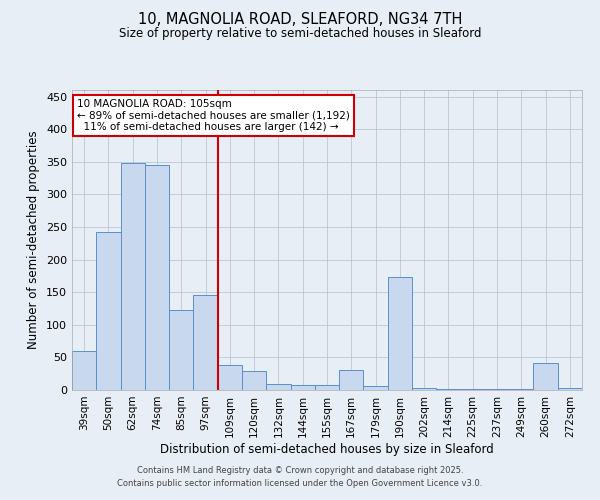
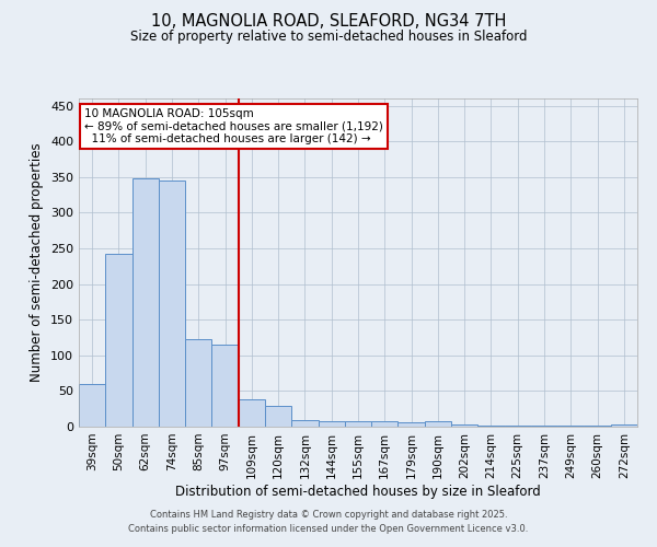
97sqm: 146 -> 115
167sqm: 30 -> 7
190sqm: 174 -> 7
260sqm: 42 -> 2
